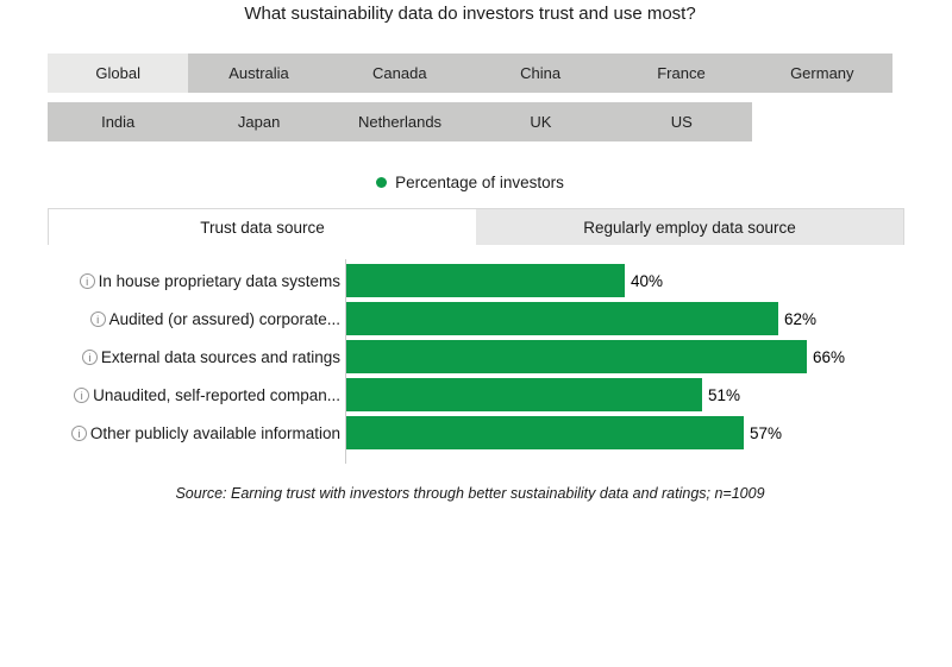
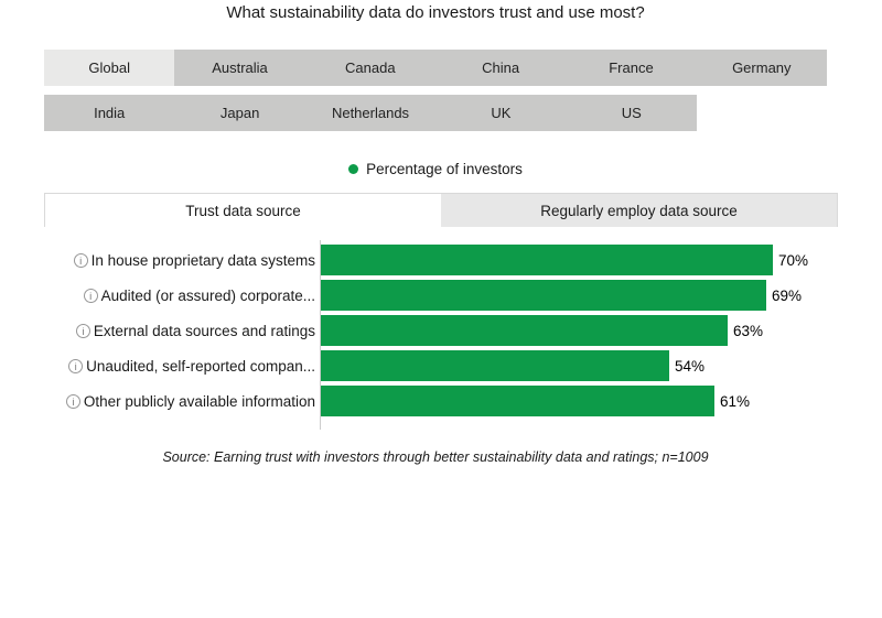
In house proprietary data systems: 40% -> 70%
Audited (or assured) corporate...: 62% -> 69%
External data sources and ratings: 66% -> 63%
Unaudited, self-reported compan...: 51% -> 54%
Other publicly available information: 57% -> 61%
